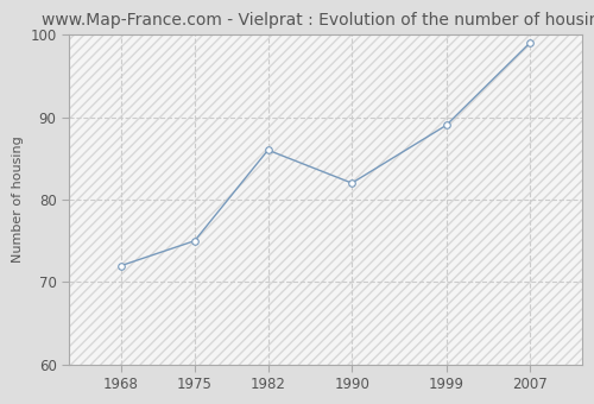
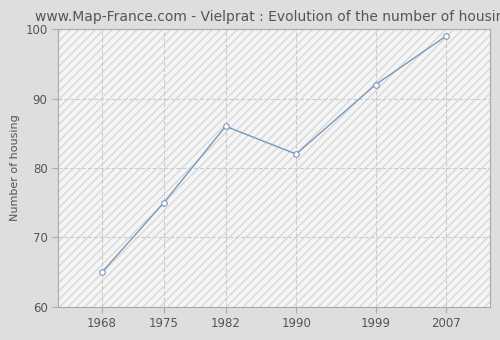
1968: 72 -> 65
1999: 89 -> 92
